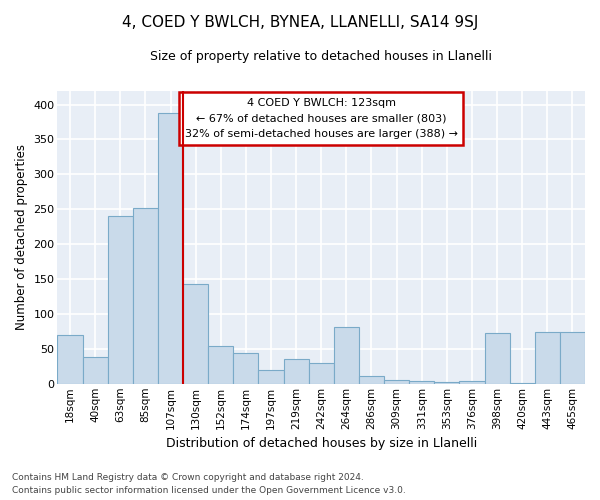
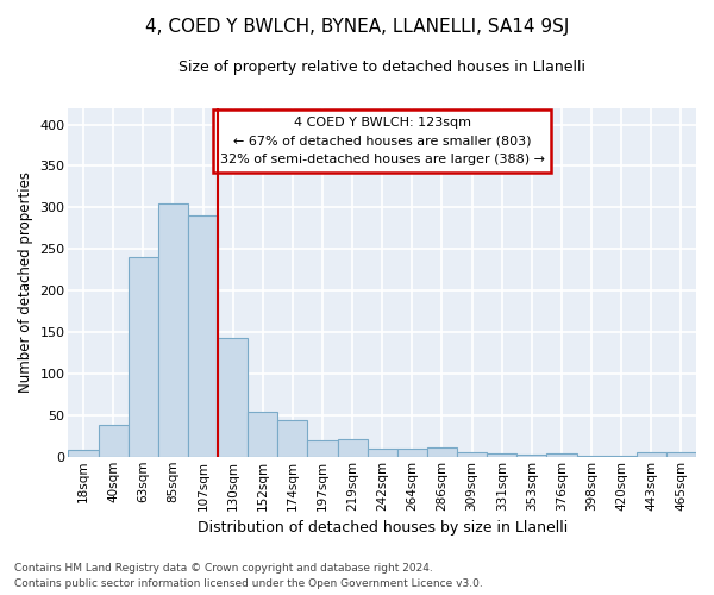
18sqm: 70 -> 8
85sqm: 252 -> 305
107sqm: 388 -> 290
219sqm: 36 -> 21
242sqm: 30 -> 9
264sqm: 82 -> 9
398sqm: 72 -> 1
443sqm: 74 -> 5
465sqm: 74 -> 5
